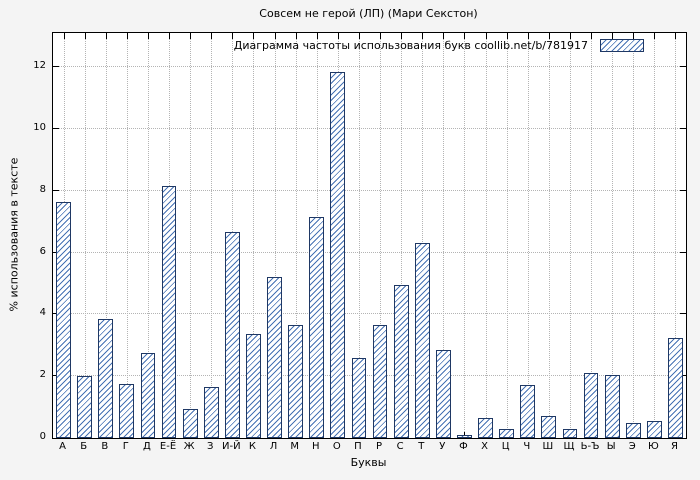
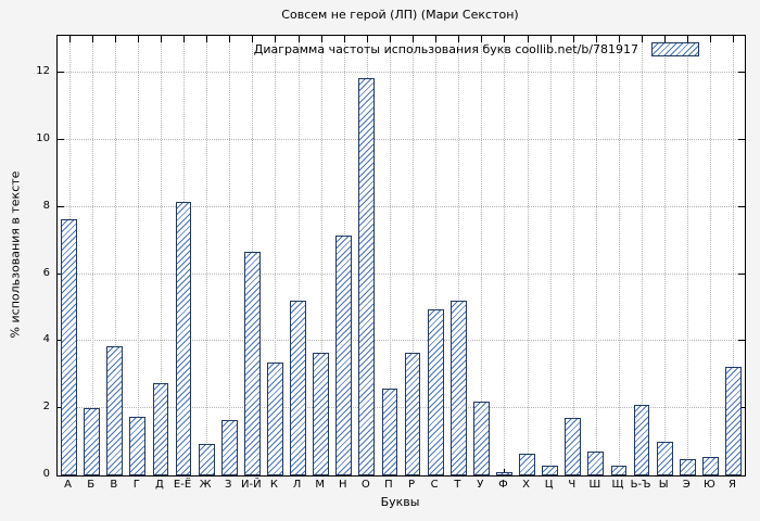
Т: 6.3 -> 5.2
У: 2.9 -> 2.2
Ы: 2.0 -> 1.0
